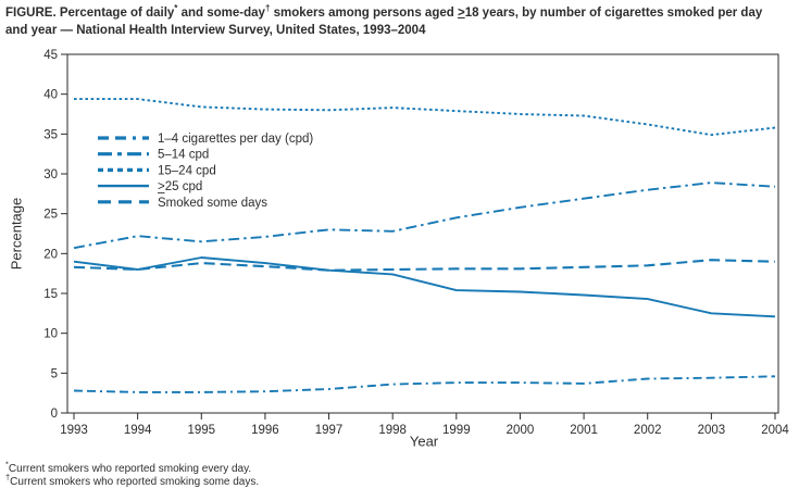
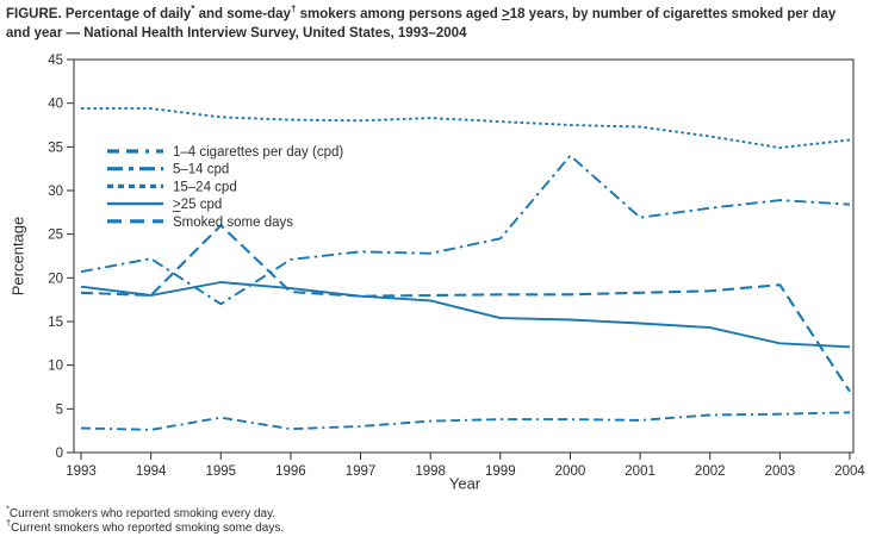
1–4 cigarettes per day (cpd)/1995: 3 -> 4
5–14 cpd/1995: 22 -> 17
Smoked some days/1995: 19 -> 26
5–14 cpd/2000: 26 -> 34
Smoked some days/2004: 19 -> 7
